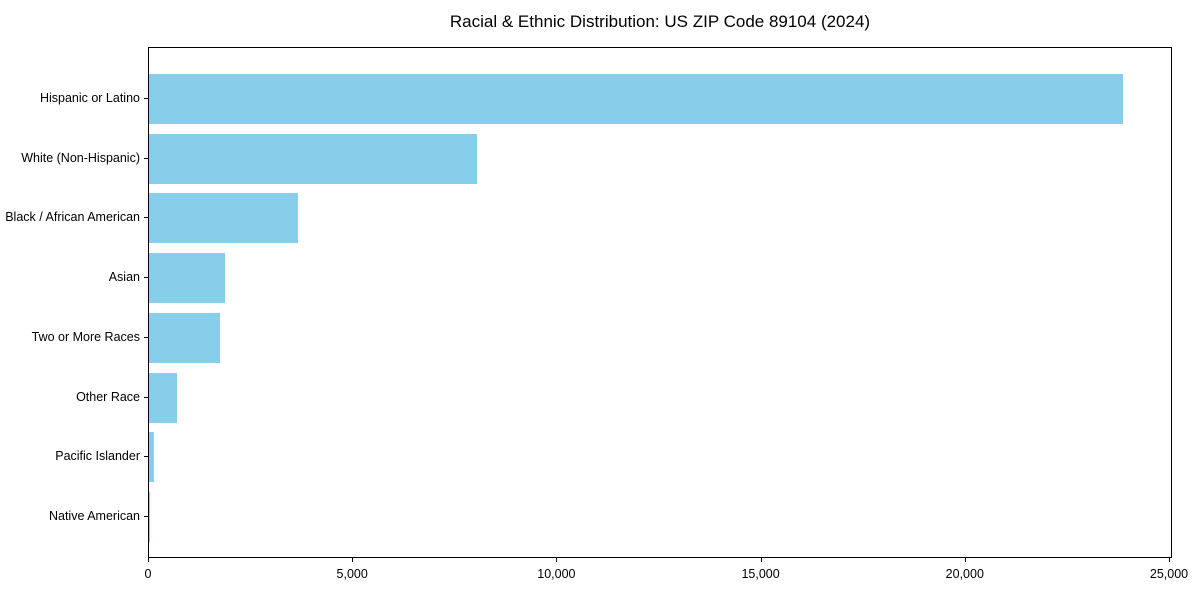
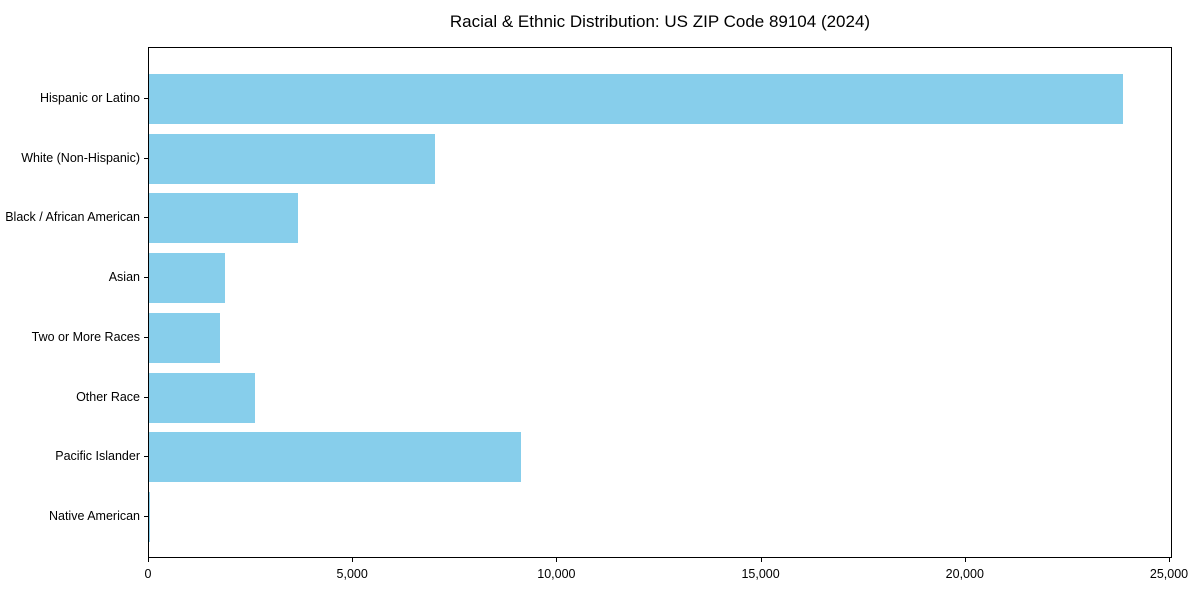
White (Non-Hispanic): 8000 -> 7000
Other Race: 700 -> 2600
Pacific Islander: 100 -> 9100
